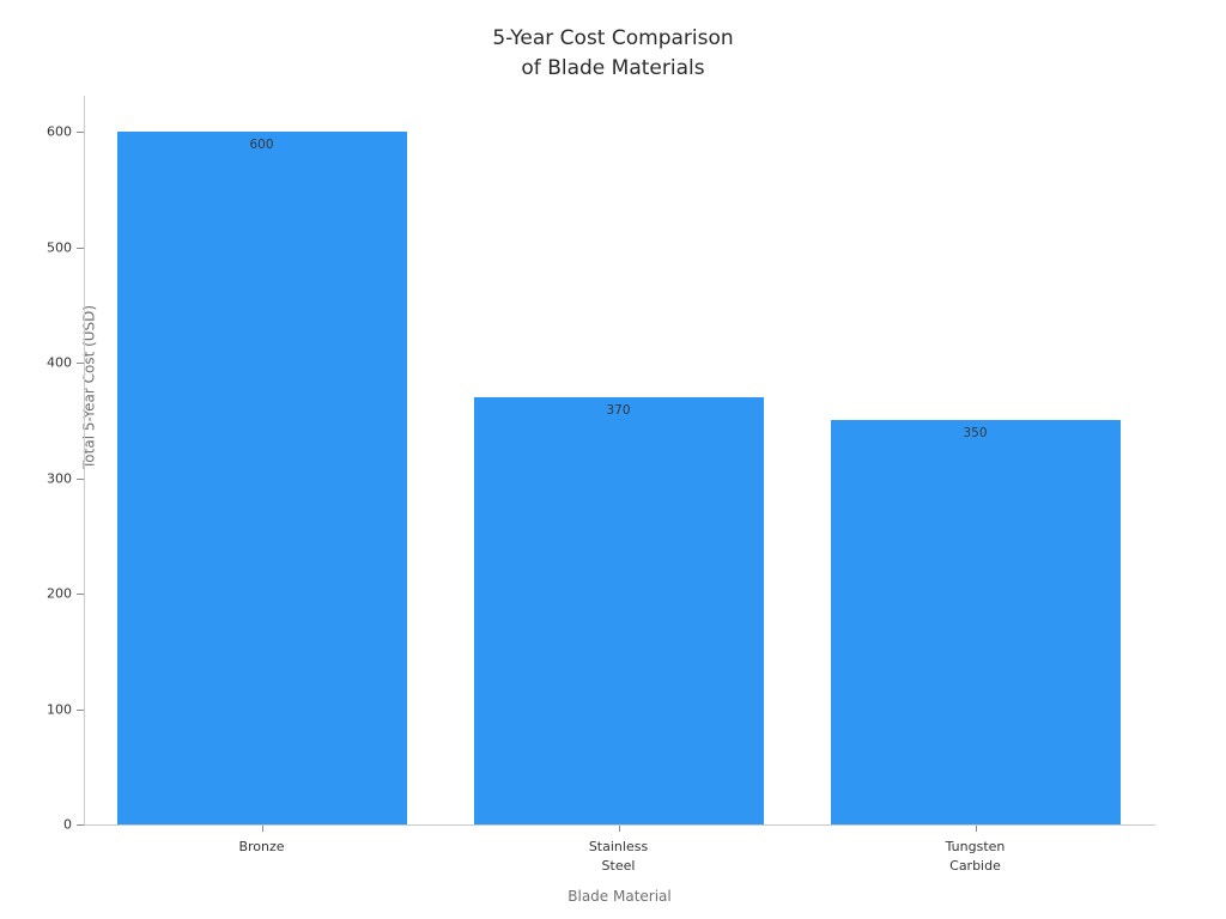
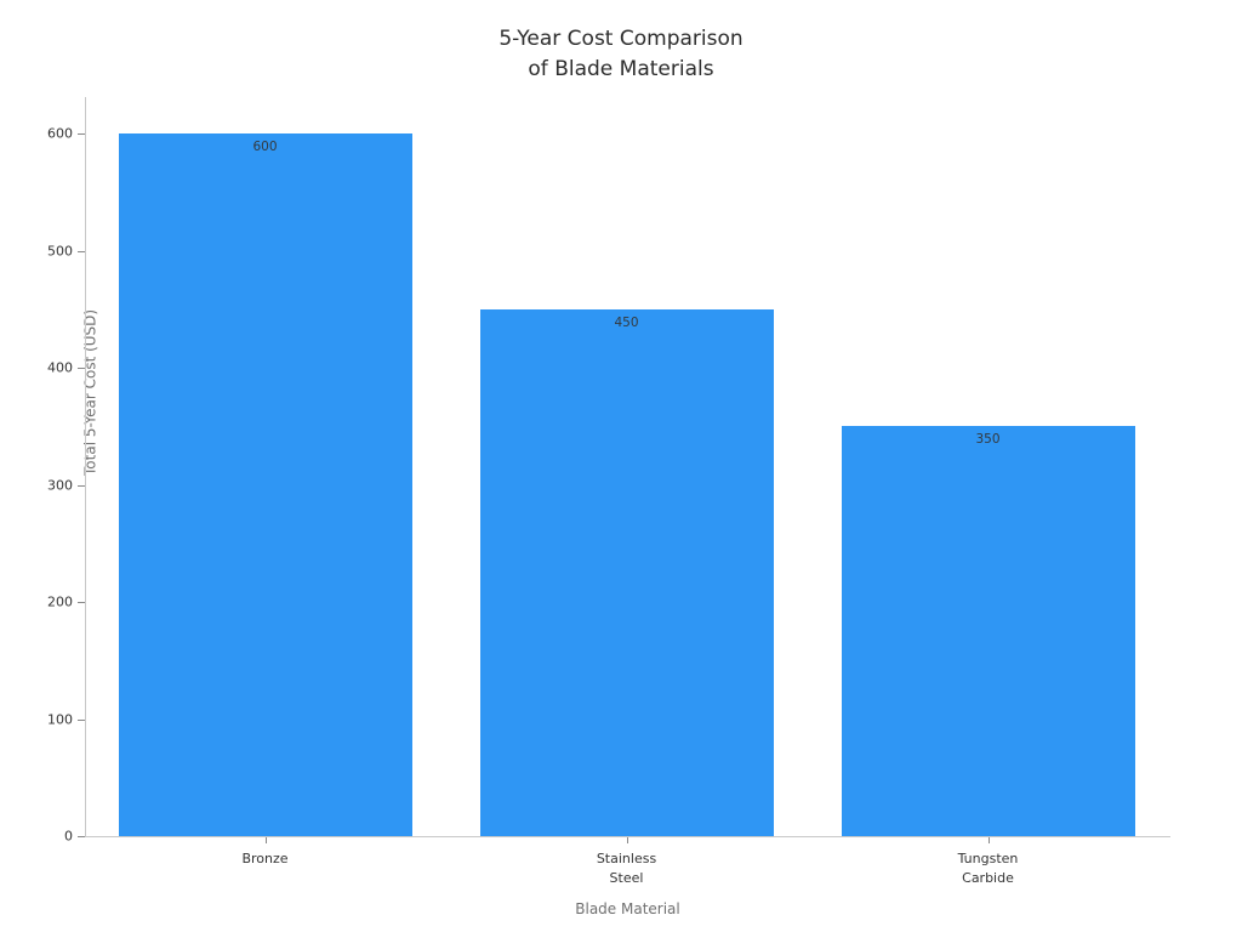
Stainless Steel: 370 -> 450
